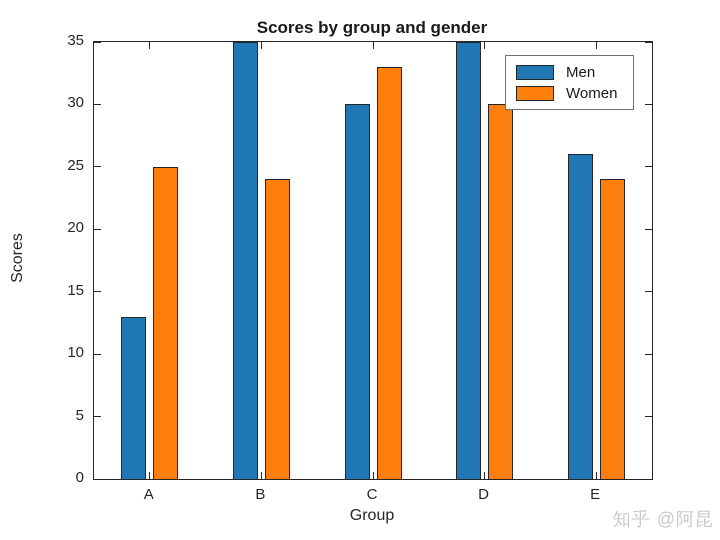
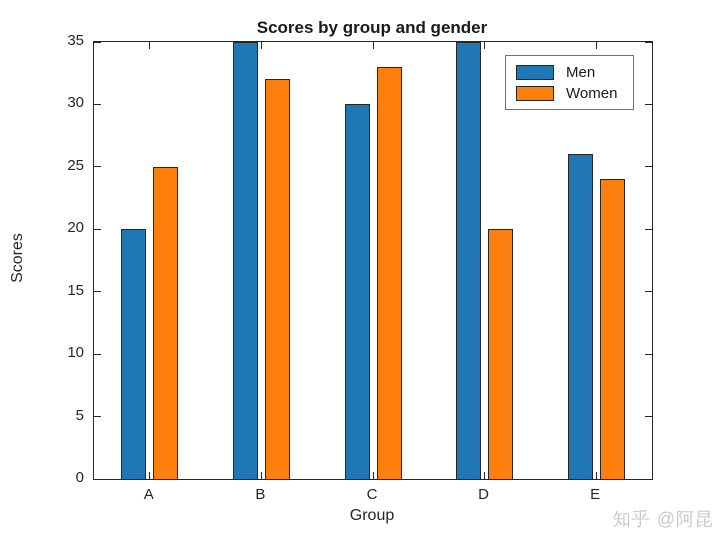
Men/A: 13 -> 20
Women/B: 24 -> 32
Women/D: 30 -> 20
